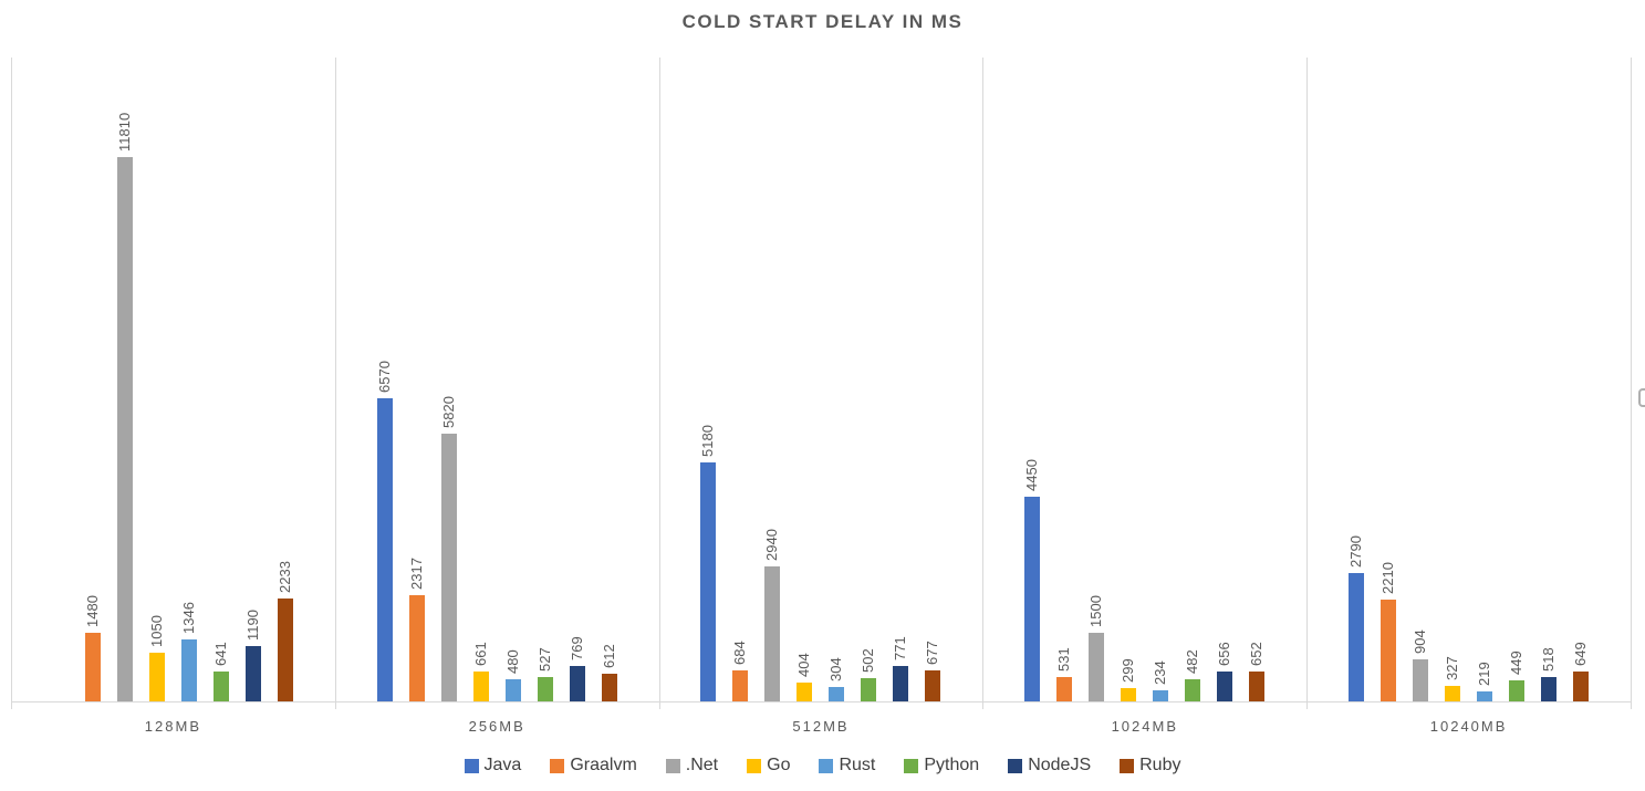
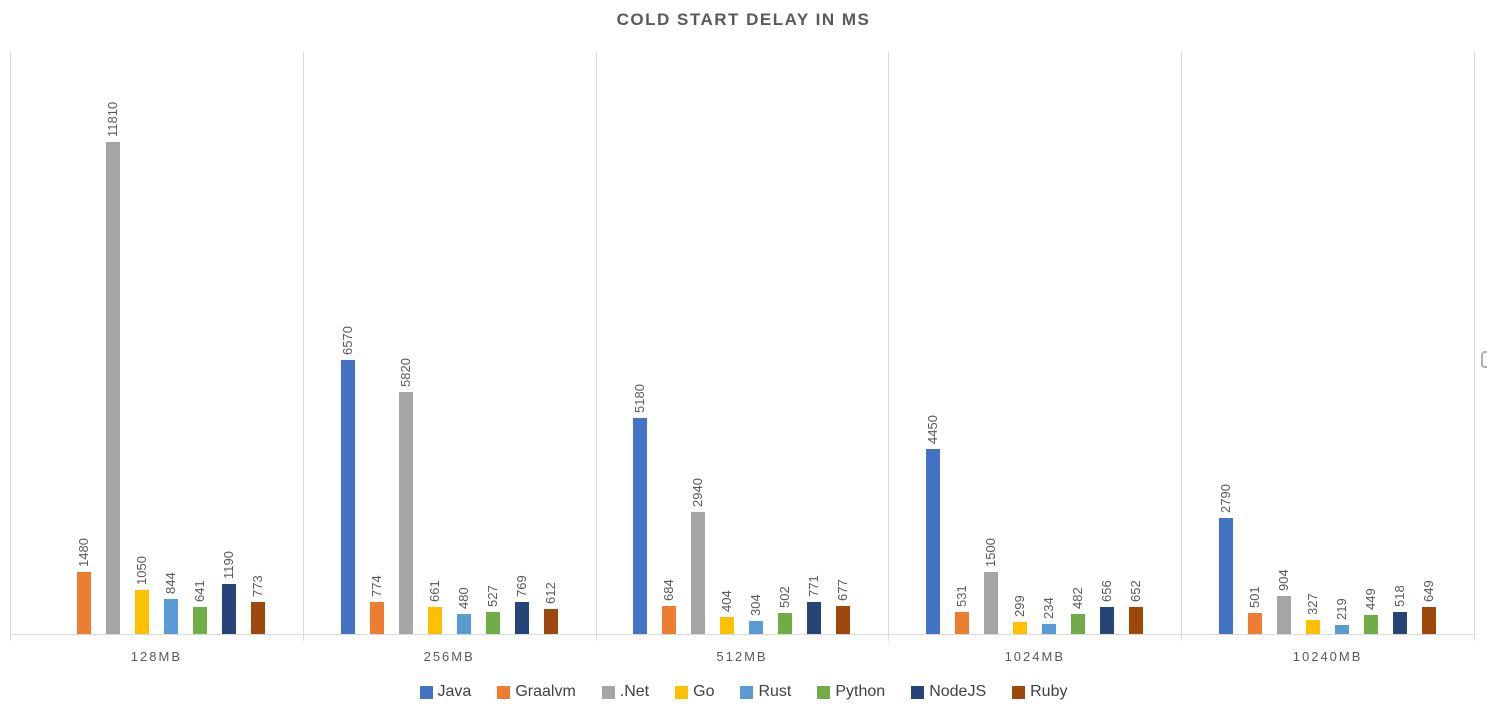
Rust/128MB: 1346 -> 844
Ruby/128MB: 2233 -> 773
Graalvm/256MB: 2317 -> 774
Graalvm/10240MB: 2210 -> 501
